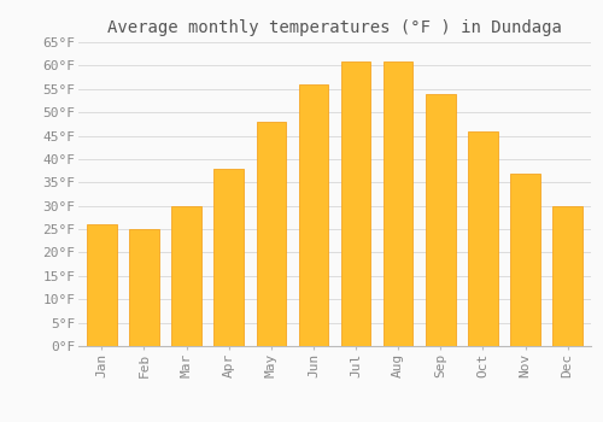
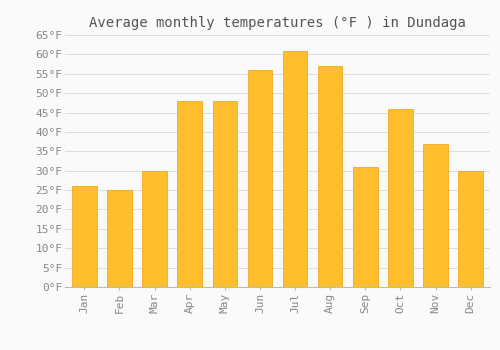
Apr: 38°F -> 48°F
Aug: 61°F -> 57°F
Sep: 54°F -> 31°F
